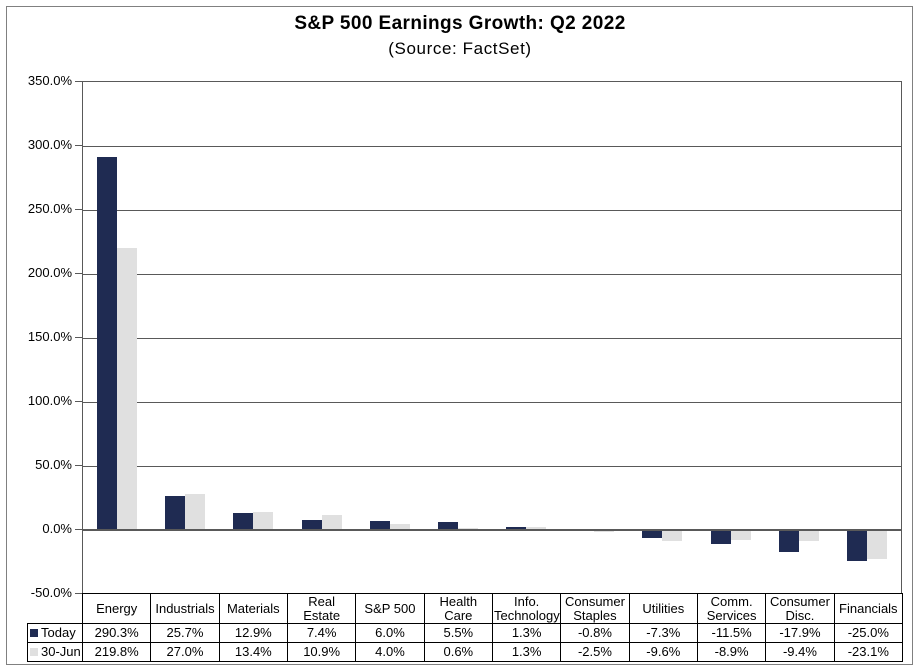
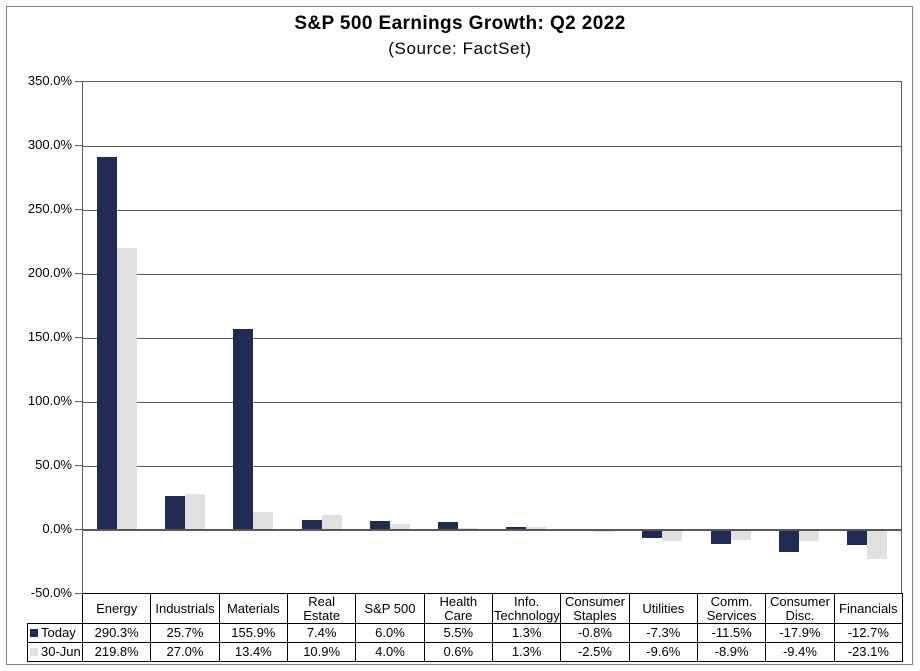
Today/Materials: 12.9% -> 155.9%
Today/Financials: -25.0% -> -12.7%
